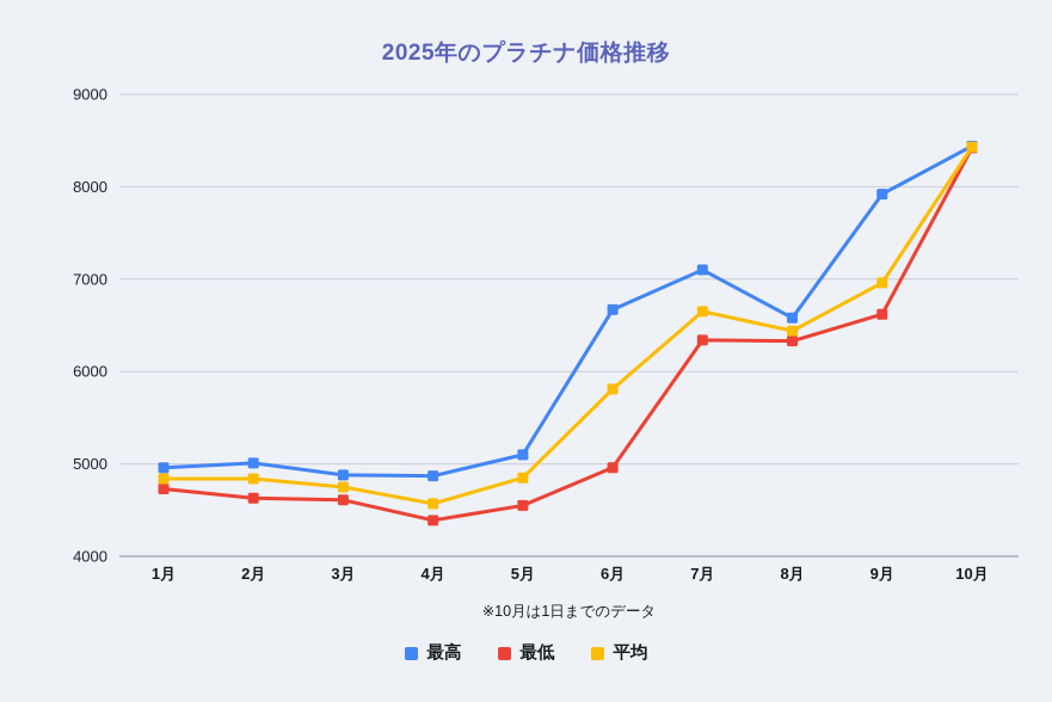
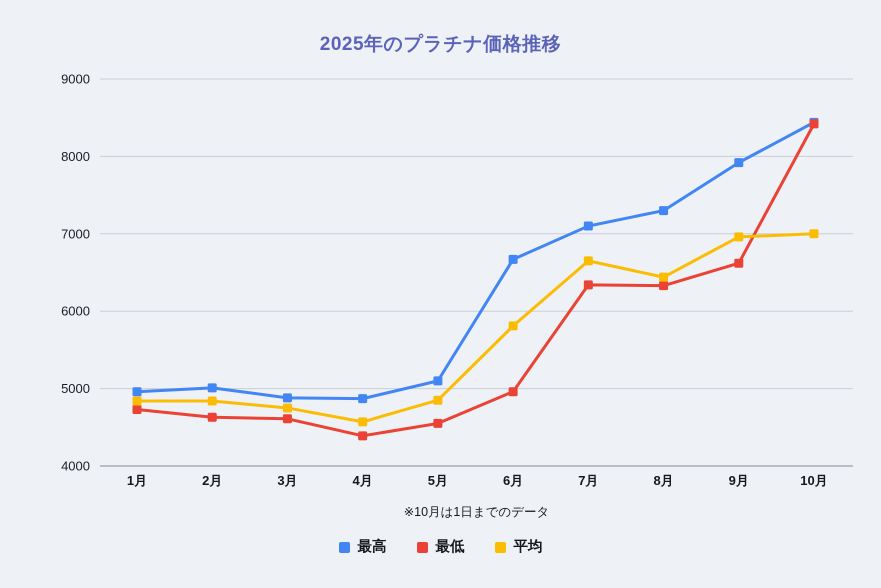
最高/8月: 6600 -> 7300
平均/10月: 8400 -> 7000
